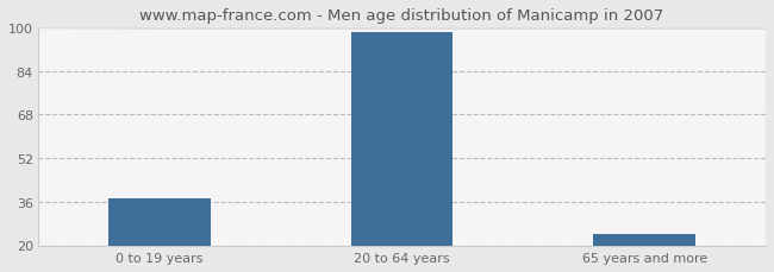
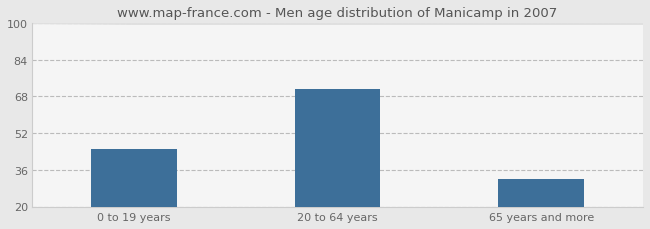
0 to 19 years: 37 -> 45
20 to 64 years: 98 -> 71
65 years and more: 24 -> 32
